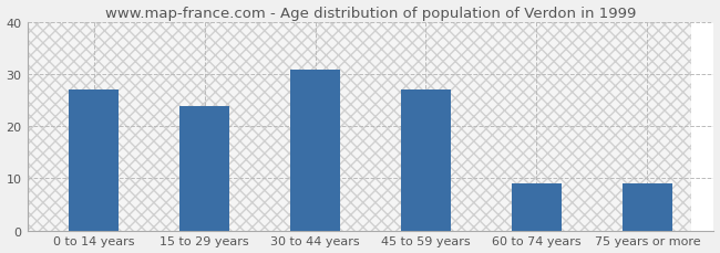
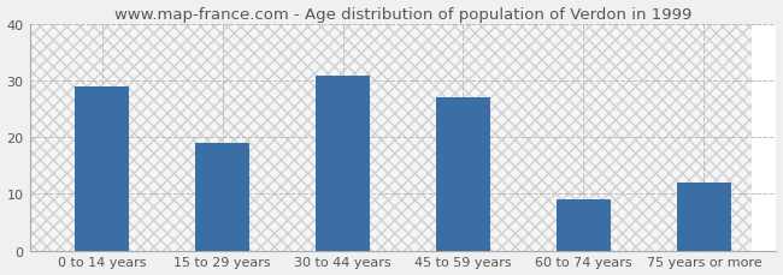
0 to 14 years: 27 -> 29
15 to 29 years: 24 -> 19
75 years or more: 9 -> 12
